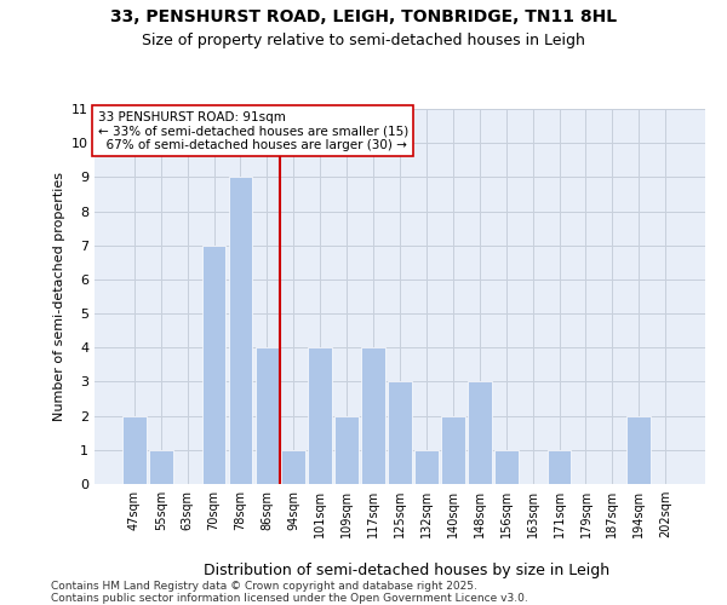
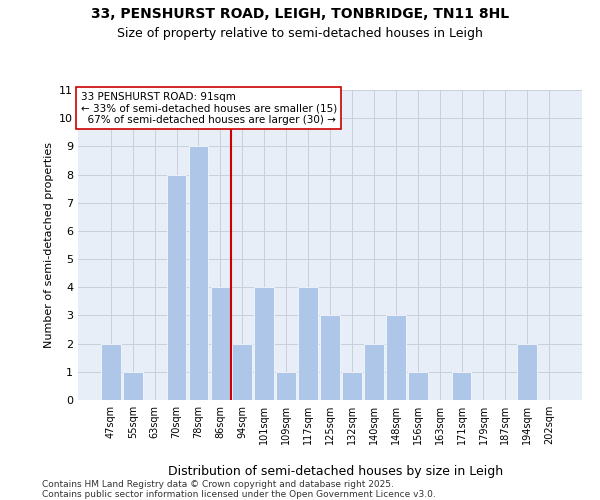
70sqm: 7 -> 8
94sqm: 1 -> 2
109sqm: 2 -> 1
